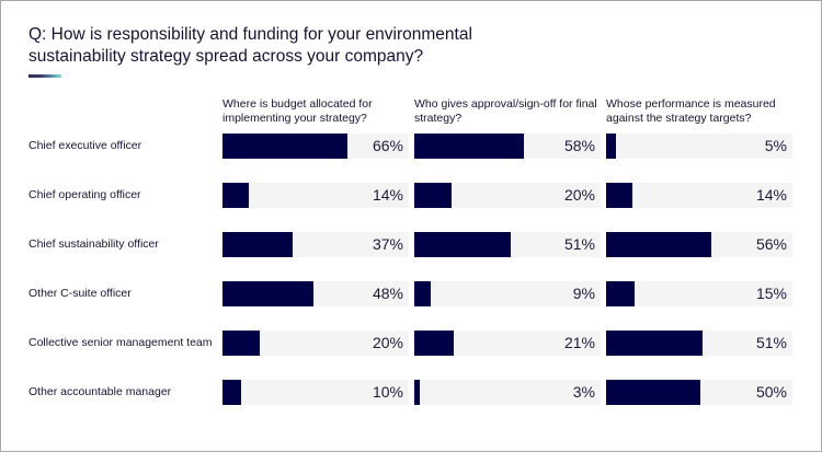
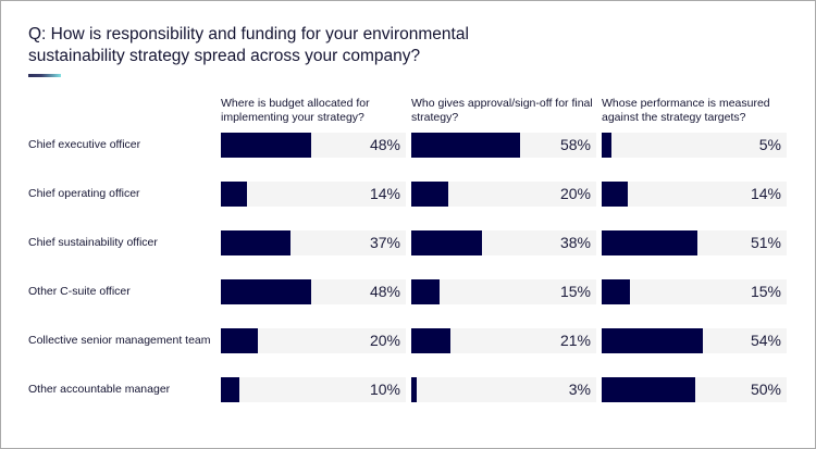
Where is budget allocated for implementing your strategy?/Chief executive officer: 66% -> 48%
Who gives approval/sign-off for final strategy?/Chief sustainability officer: 51% -> 38%
Whose performance is measured against the strategy targets?/Chief sustainability officer: 56% -> 51%
Who gives approval/sign-off for final strategy?/Other C-suite officer: 9% -> 15%
Whose performance is measured against the strategy targets?/Collective senior management team: 51% -> 54%
